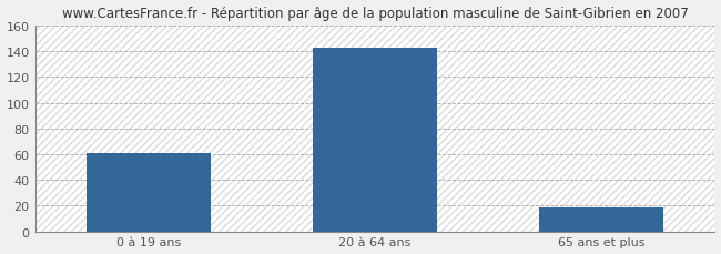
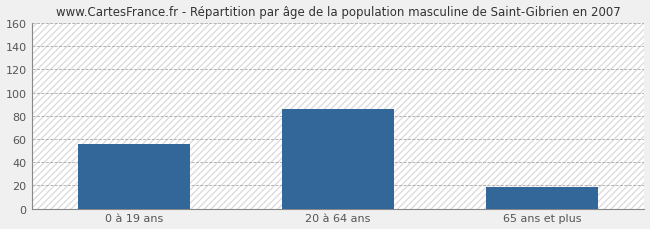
0 à 19 ans: 61 -> 56
20 à 64 ans: 143 -> 86
